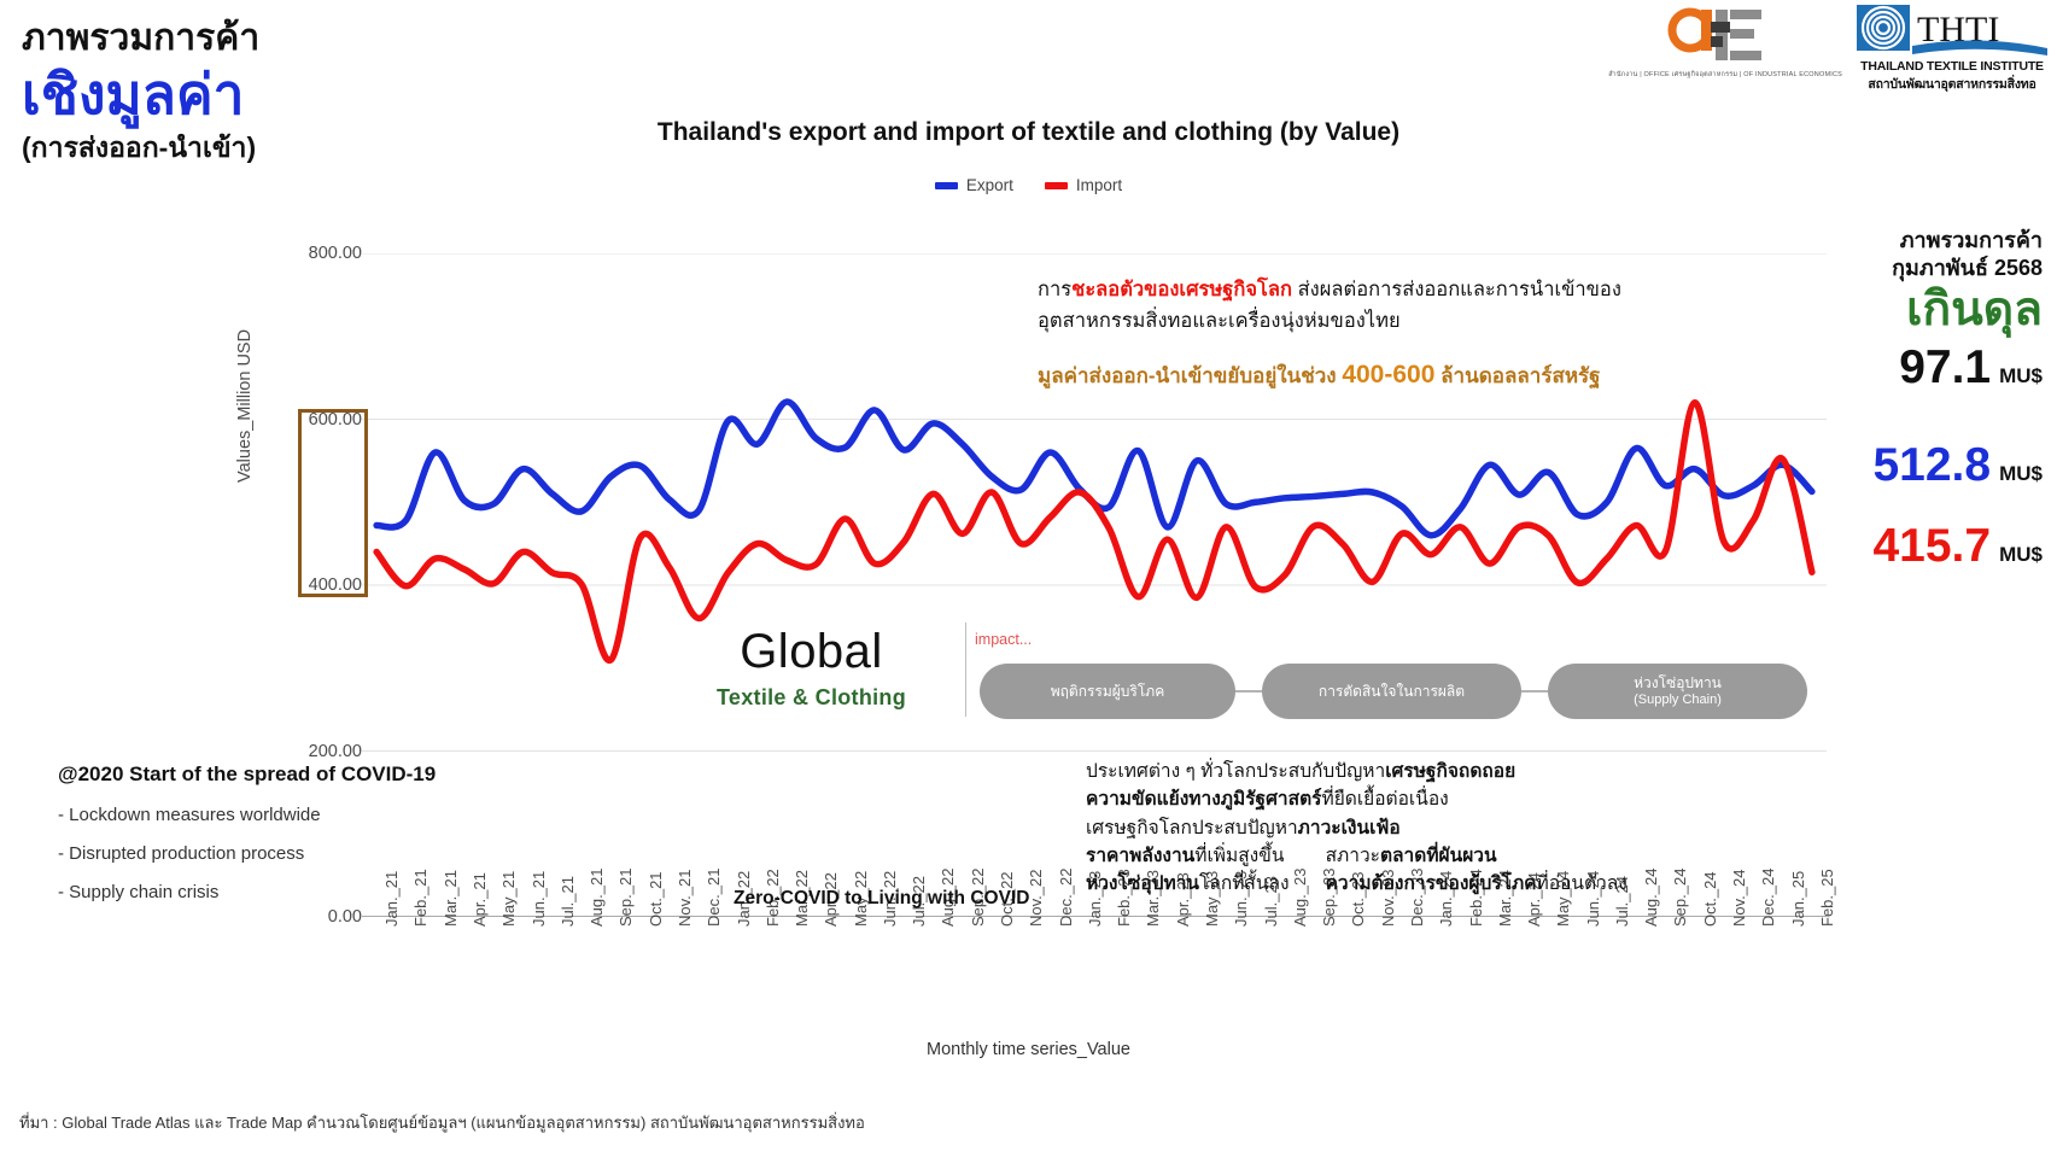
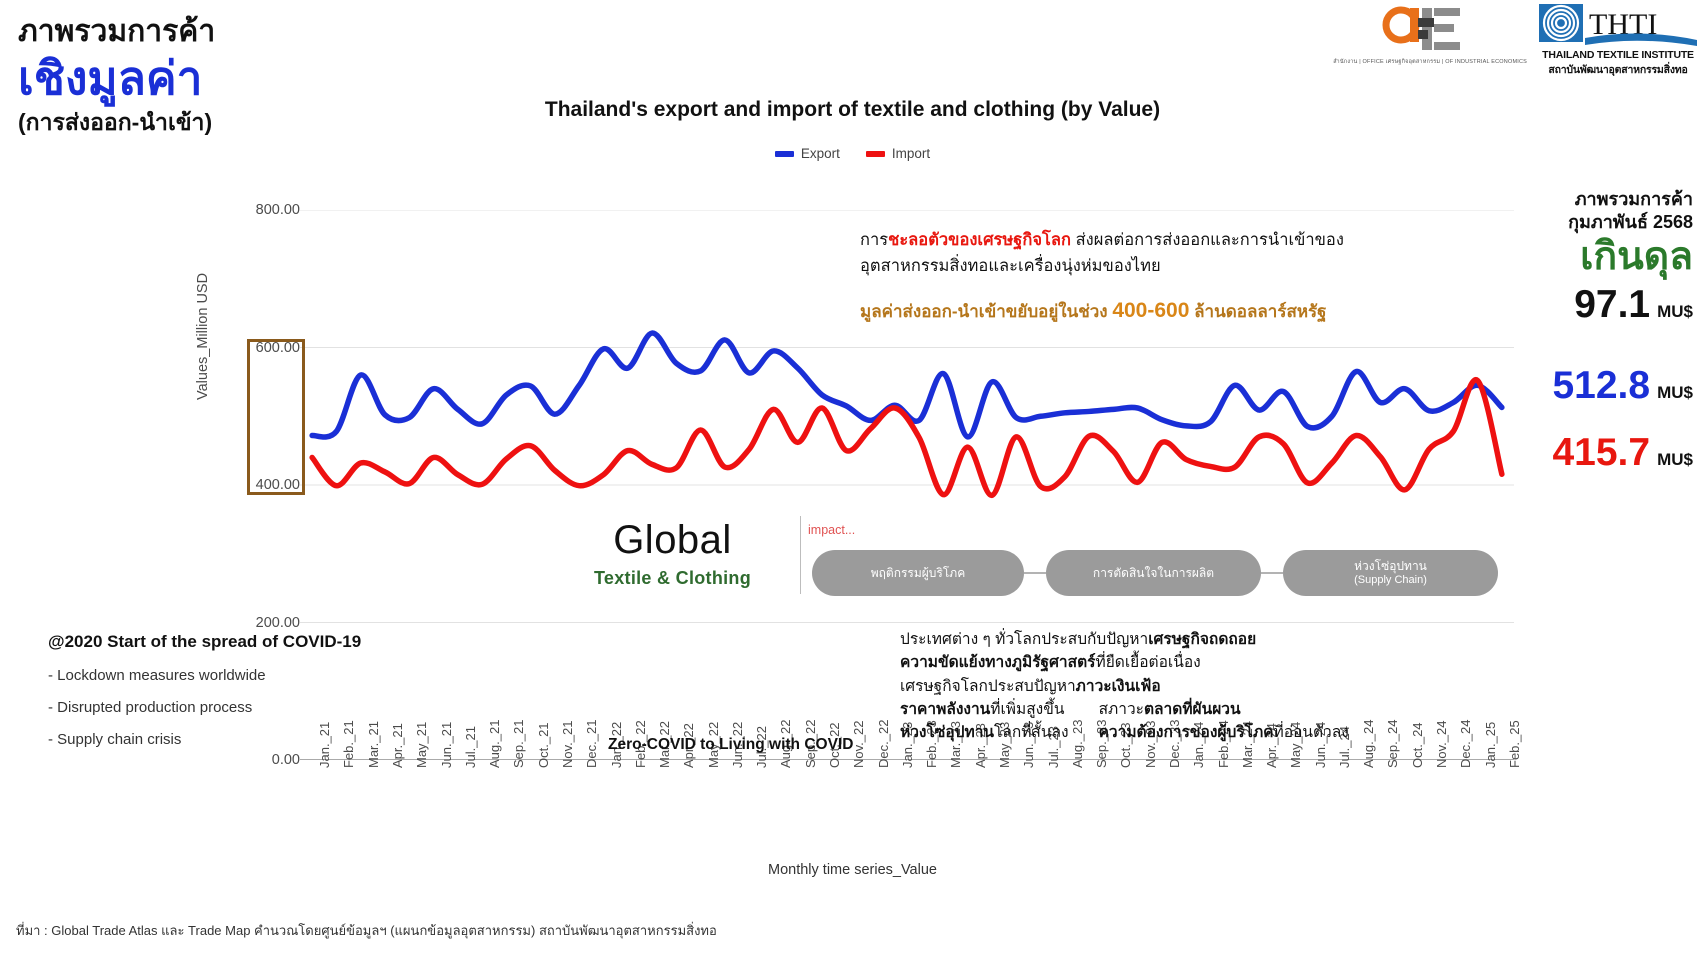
Import/Sep._21: 310 -> 440
Export/Dec._21: 490 -> 540
Import/Dec._21: 360 -> 400
Export/Dec._22: 560 -> 490
Export/Jan._24: 460 -> 490
Import/Feb._24: 470 -> 430
Import/Oct._24: 620 -> 390
